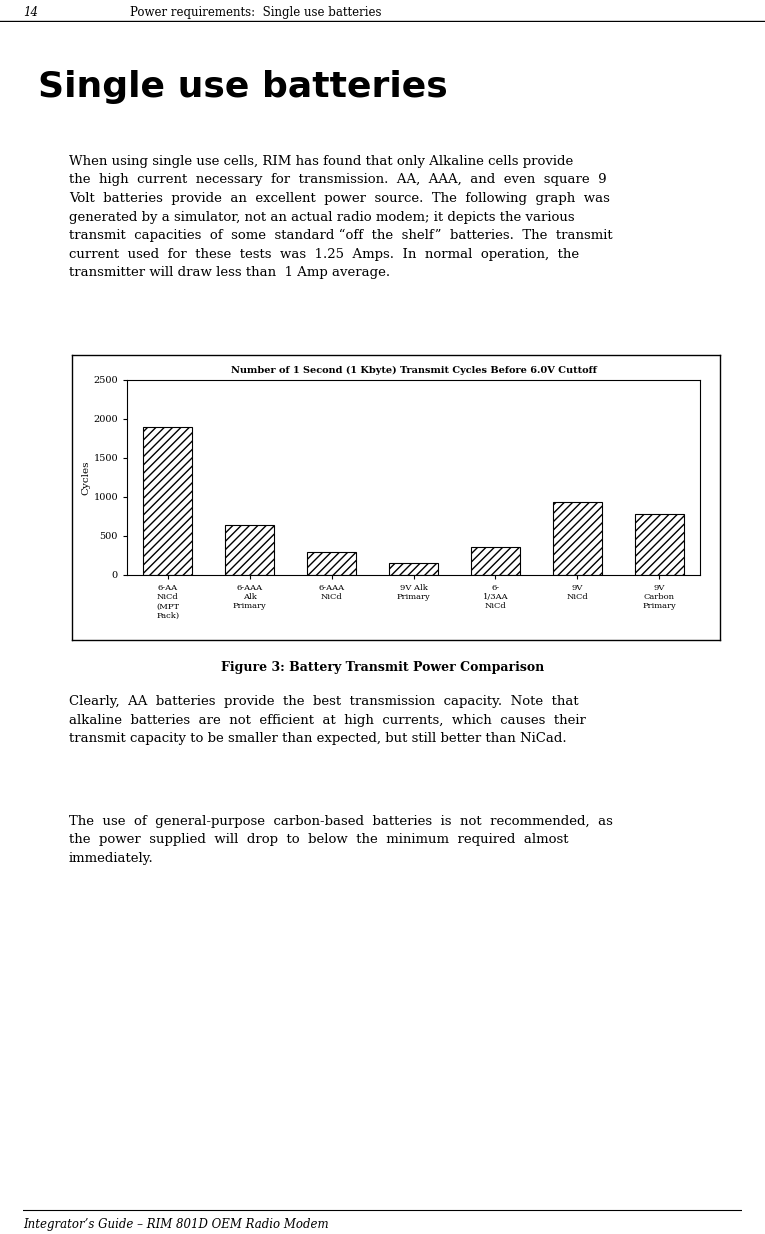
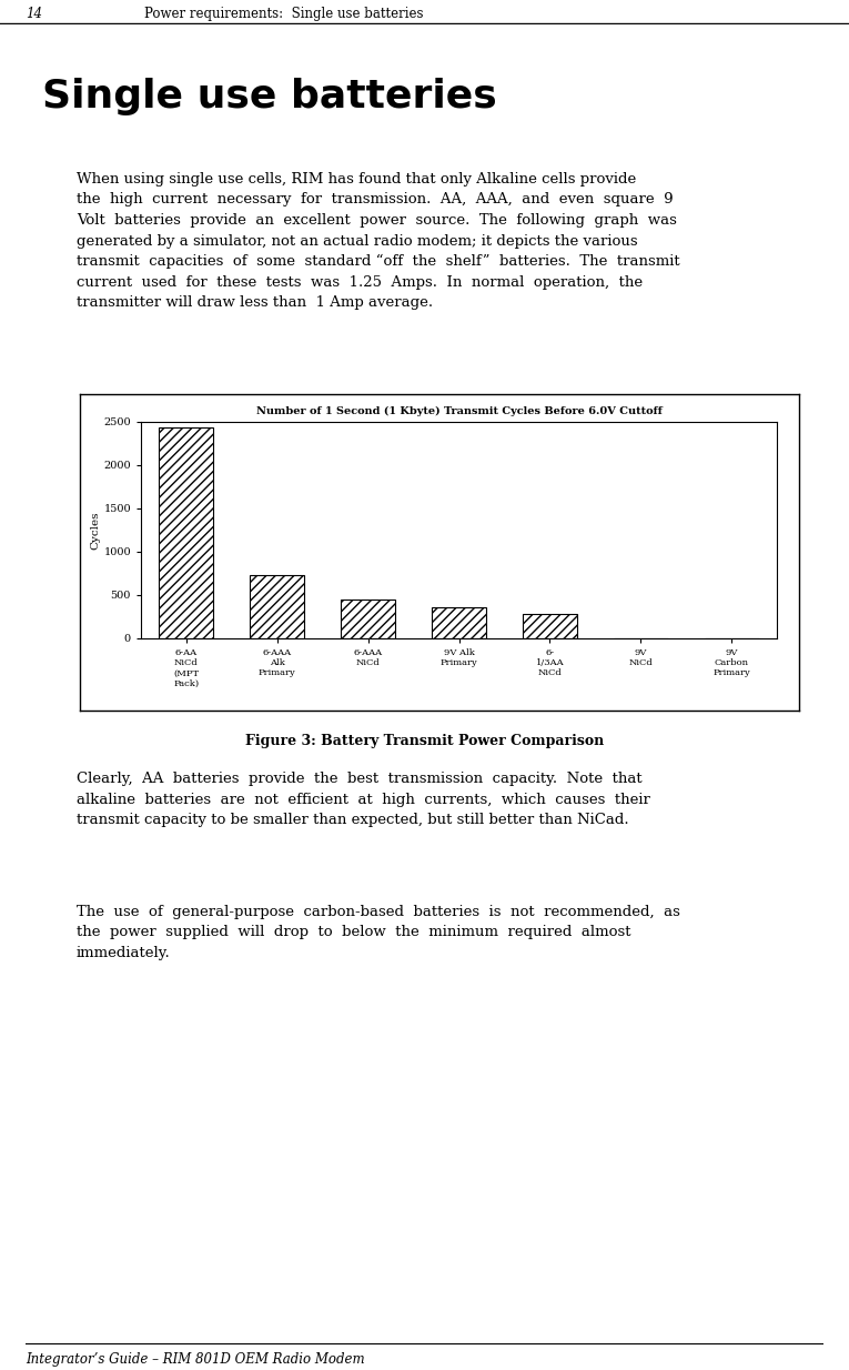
6-AA NiCd (MPT Pack): 1900 -> 2430
6-AAA Alk Primary: 640 -> 730
6-AAA NiCd: 300 -> 450
9V Alk Primary: 160 -> 360
6- 1/3AA NiCd: 360 -> 280
9V NiCd: 940 -> 0
9V Carbon Primary: 780 -> 0
